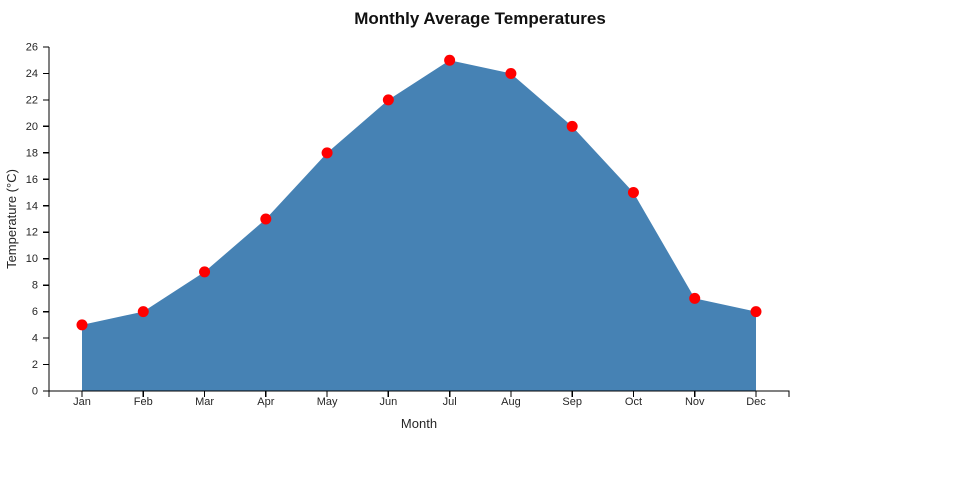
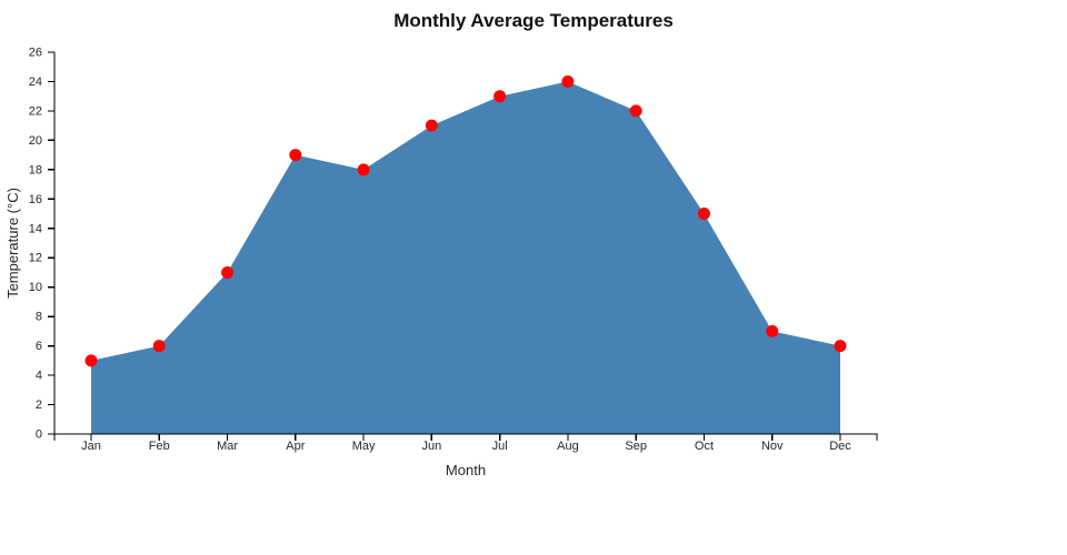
Mar: 9 -> 11
Apr: 13 -> 19
Jun: 22 -> 21
Jul: 25 -> 23
Sep: 20 -> 22
